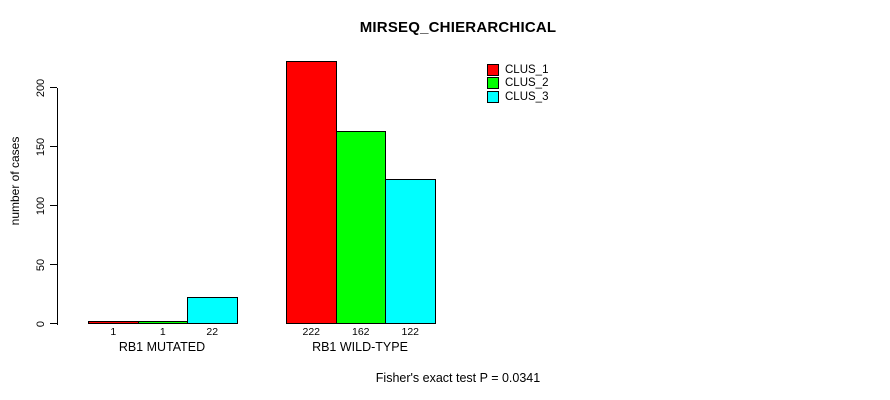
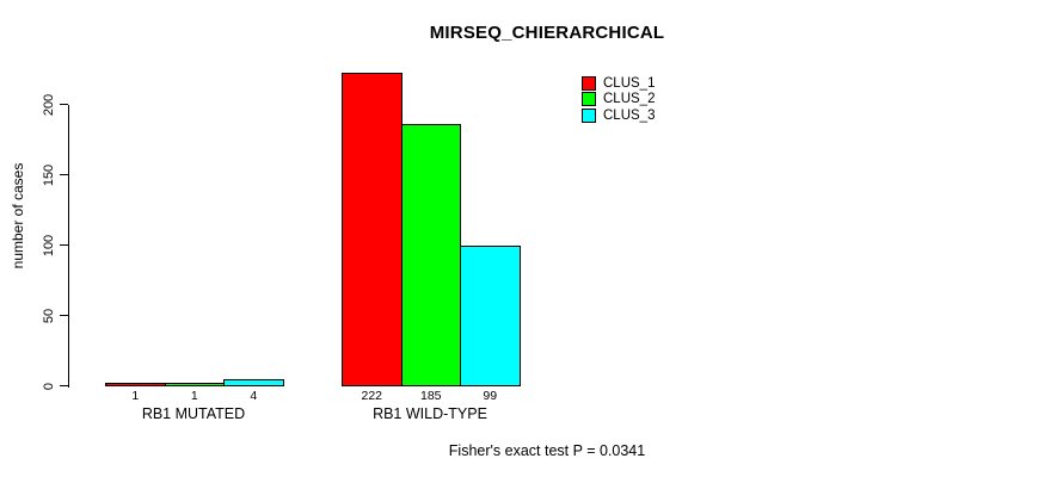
CLUS_3/RB1 MUTATED: 22 -> 4
CLUS_2/RB1 WILD-TYPE: 162 -> 185
CLUS_3/RB1 WILD-TYPE: 122 -> 99
